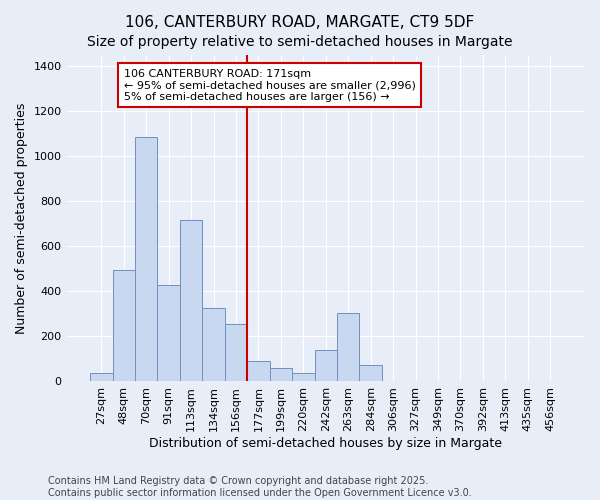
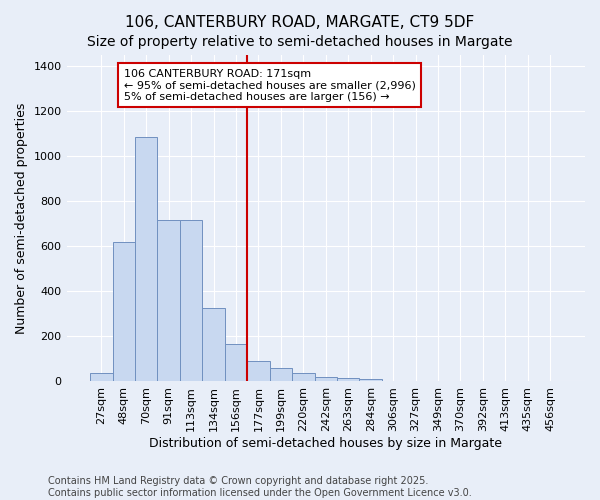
48sqm: 495 -> 618
91sqm: 430 -> 718
156sqm: 255 -> 168
242sqm: 140 -> 20
263sqm: 305 -> 15
284sqm: 75 -> 13
